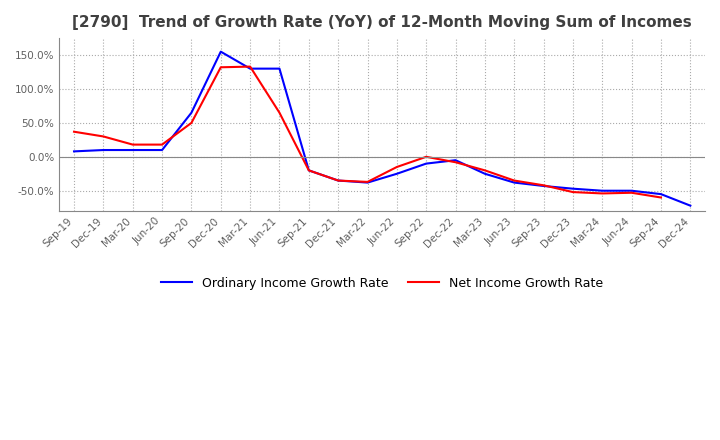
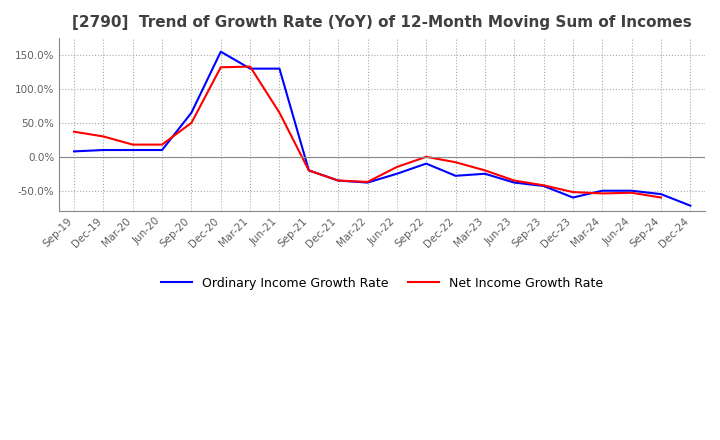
Ordinary Income Growth Rate/Dec-22: -5% -> -28%
Ordinary Income Growth Rate/Dec-23: -47% -> -60%
